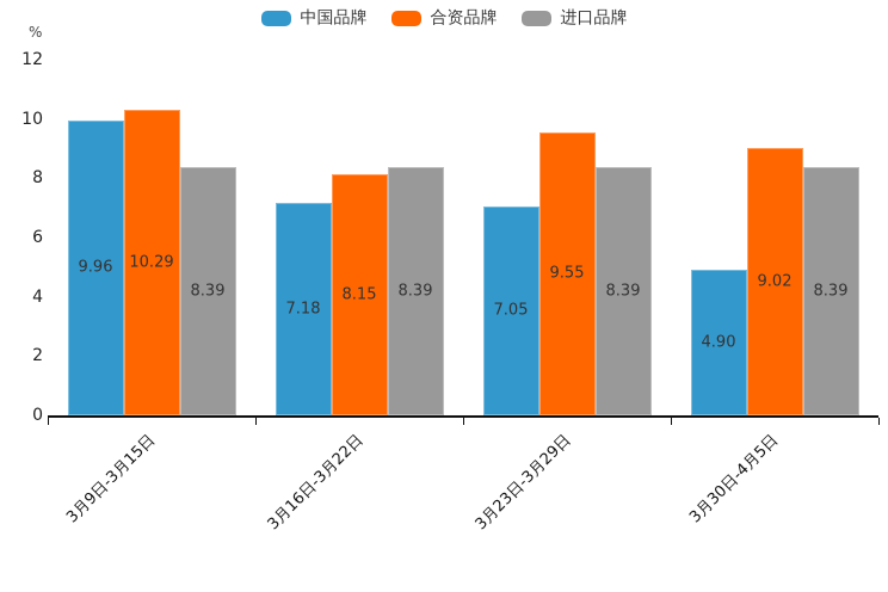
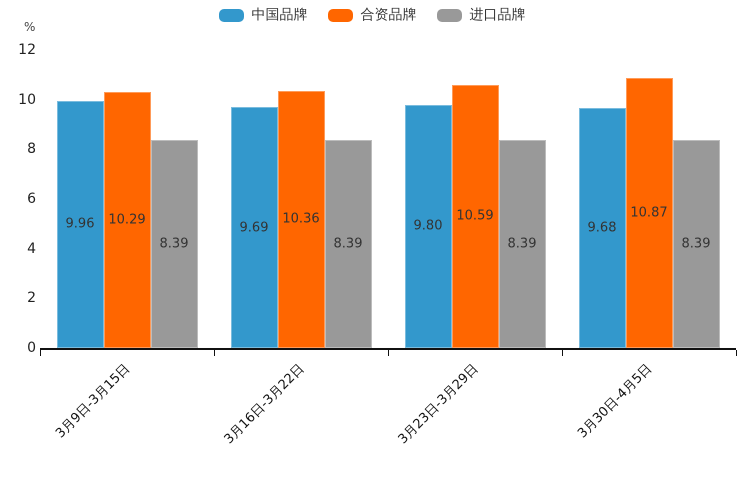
中国品牌/3月16日-3月22日: 7.18 -> 9.69
合资品牌/3月16日-3月22日: 8.15 -> 10.36
中国品牌/3月23日-3月29日: 7.05 -> 9.80
合资品牌/3月23日-3月29日: 9.55 -> 10.59
中国品牌/3月30日-4月5日: 4.90 -> 9.68
合资品牌/3月30日-4月5日: 9.02 -> 10.87
